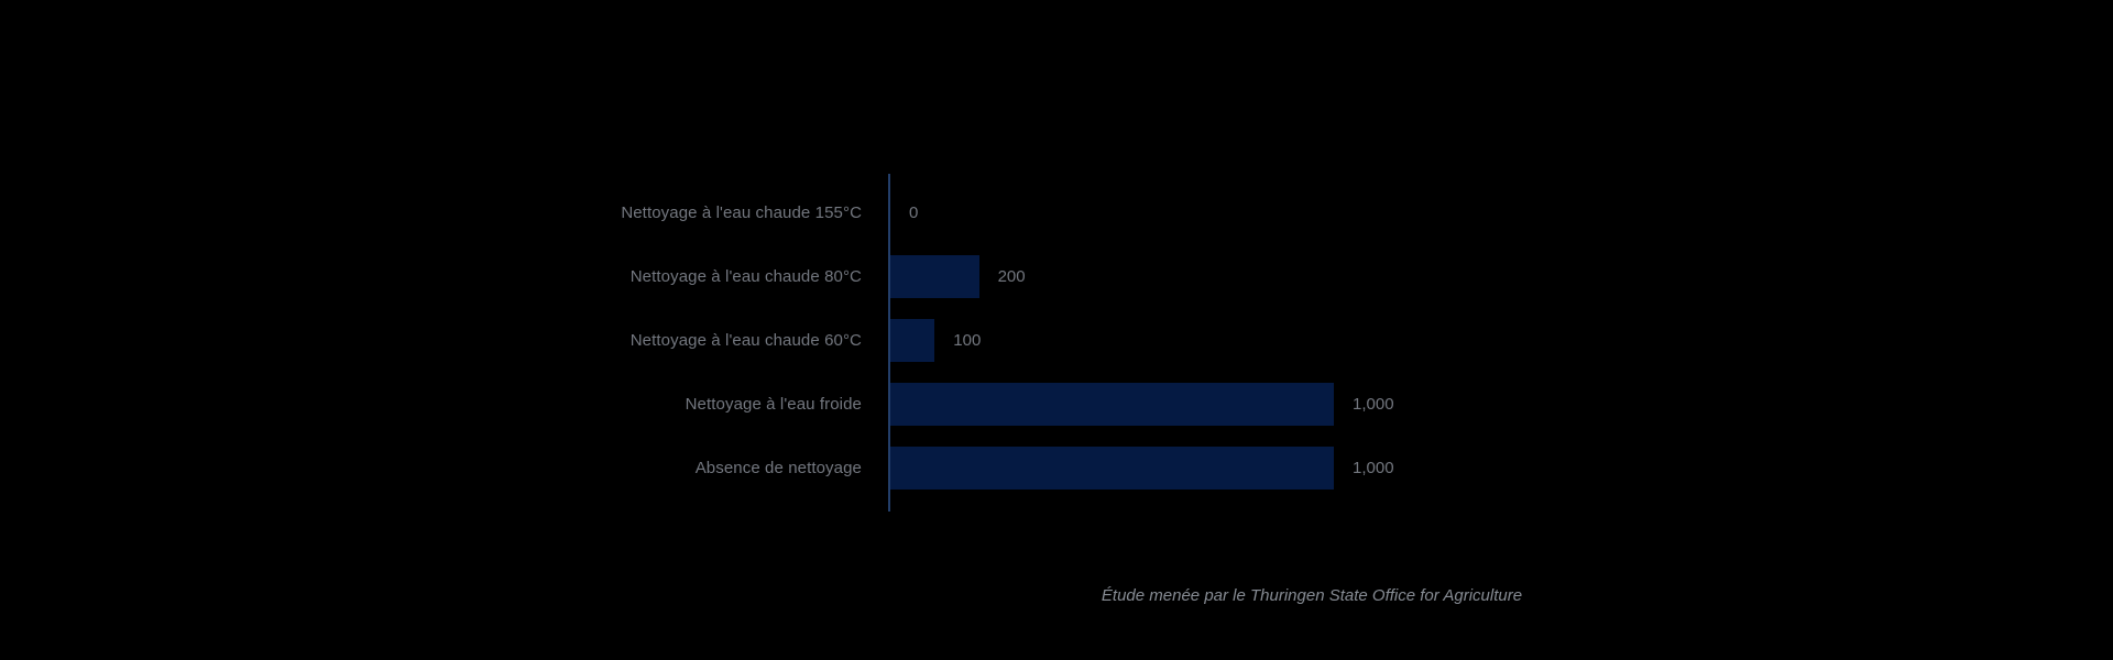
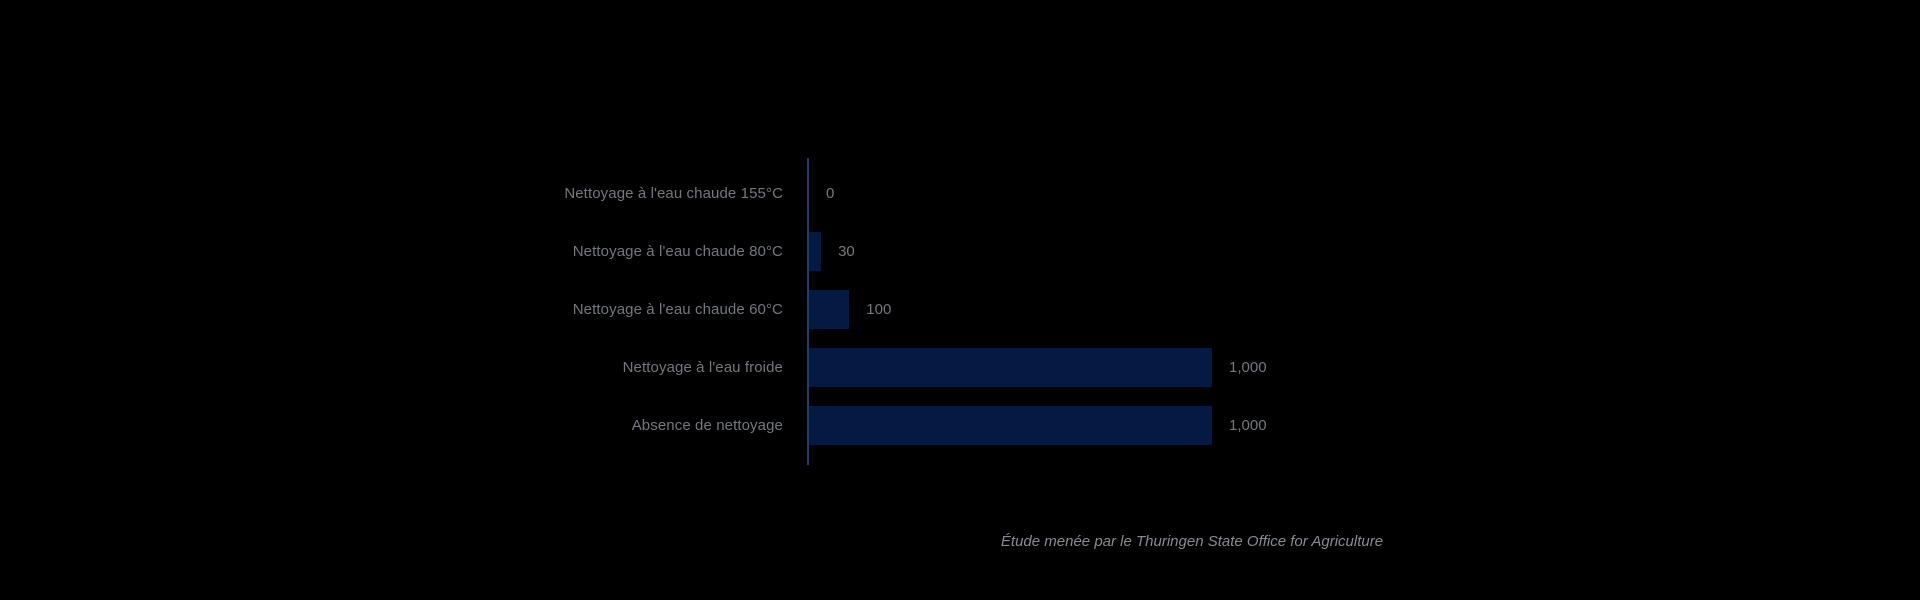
Nettoyage à l'eau chaude 80°C: 200 -> 30
